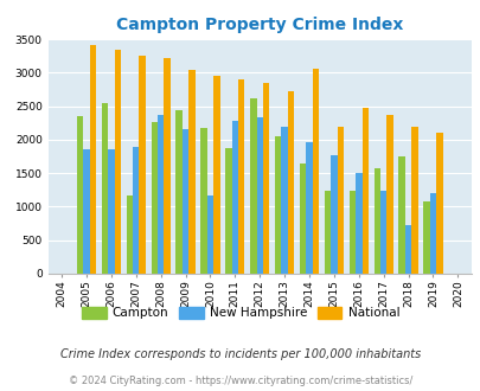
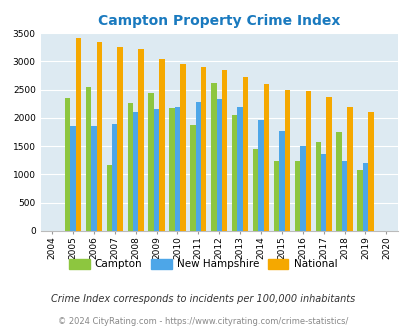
New Hampshire/2008: 2360 -> 2100
New Hampshire/2010: 1160 -> 2180
Campton/2014: 1640 -> 1460
National/2014: 3060 -> 2590
National/2015: 2200 -> 2500
New Hampshire/2017: 1240 -> 1360
New Hampshire/2018: 720 -> 1240
